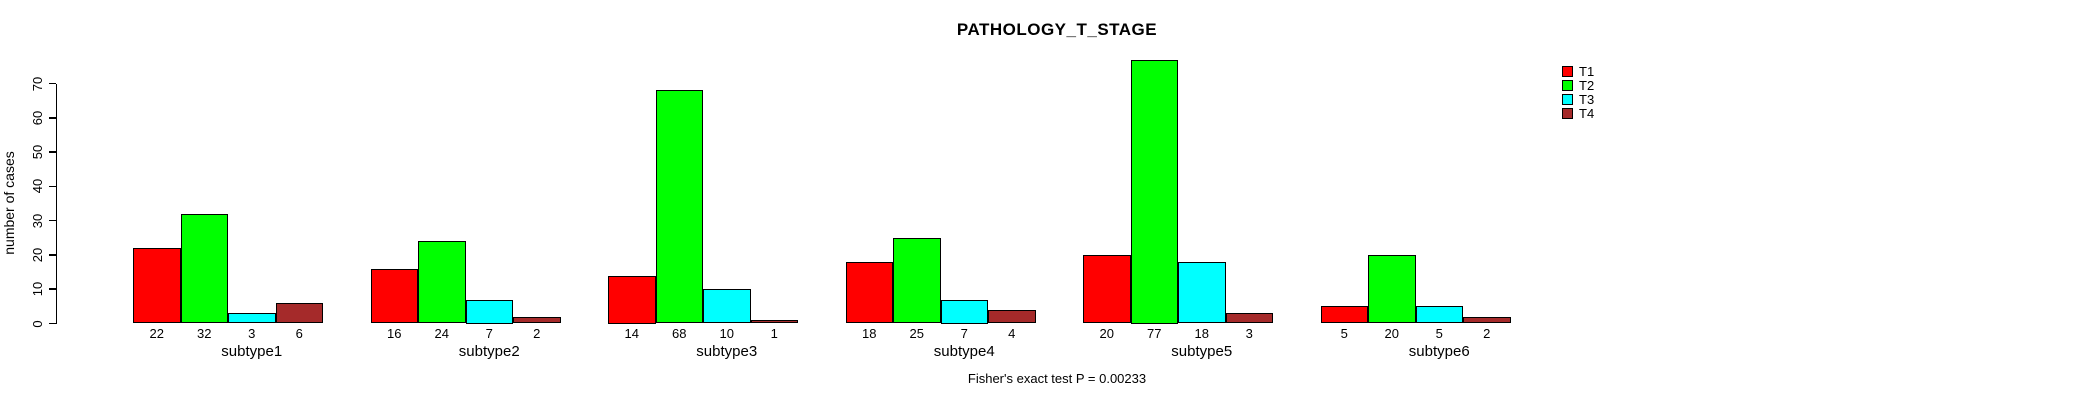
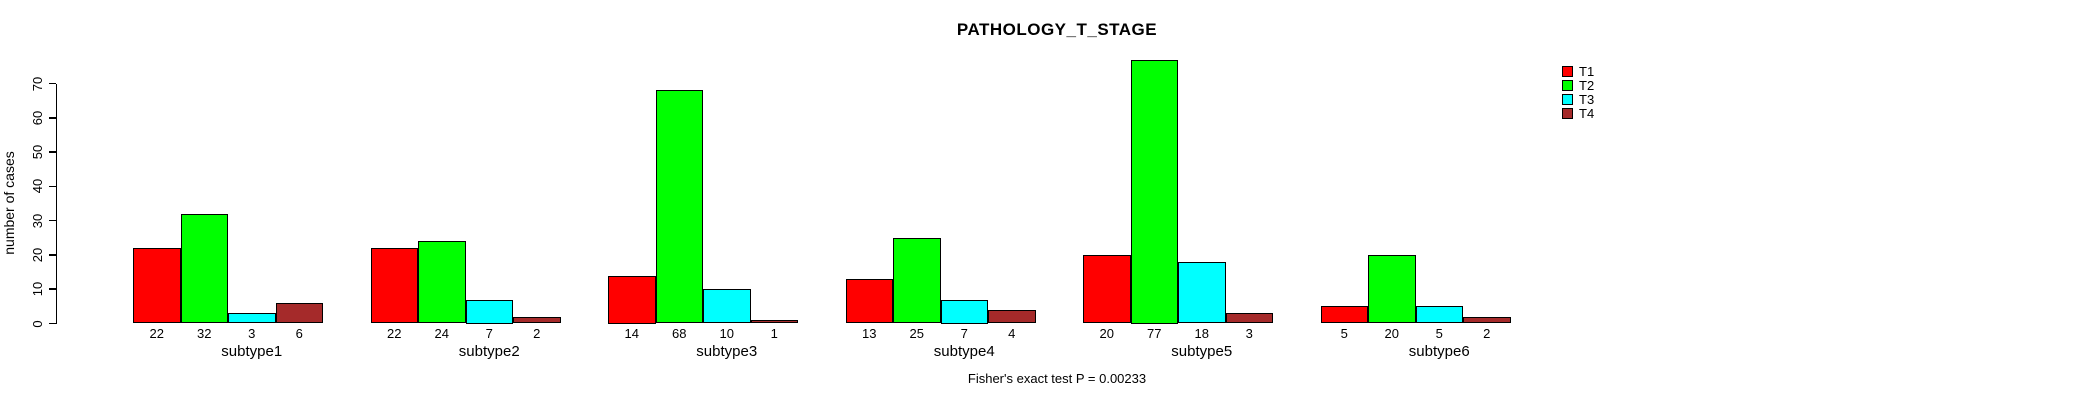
T1/subtype2: 16 -> 22
T1/subtype4: 18 -> 13
